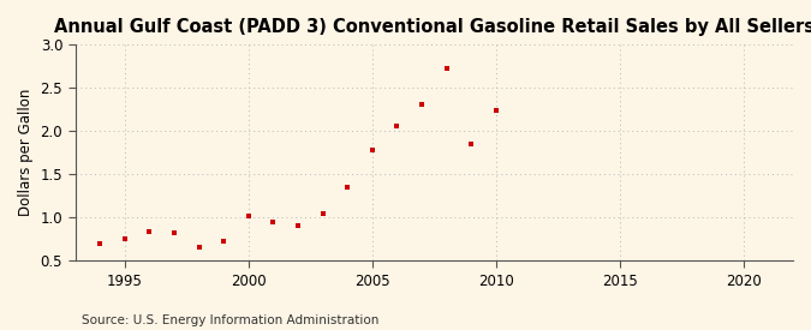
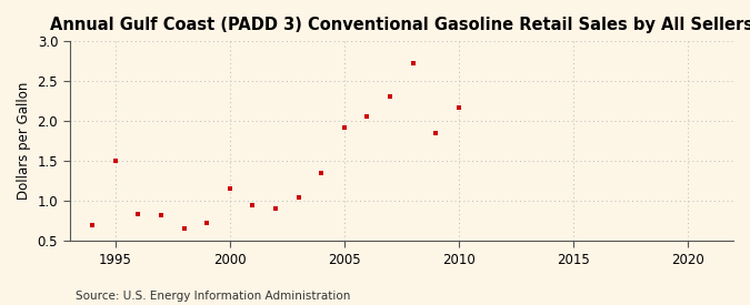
1995: 0.75 -> 1.50
2000: 1.01 -> 1.16
2005: 1.78 -> 1.92
2010: 2.24 -> 2.16
